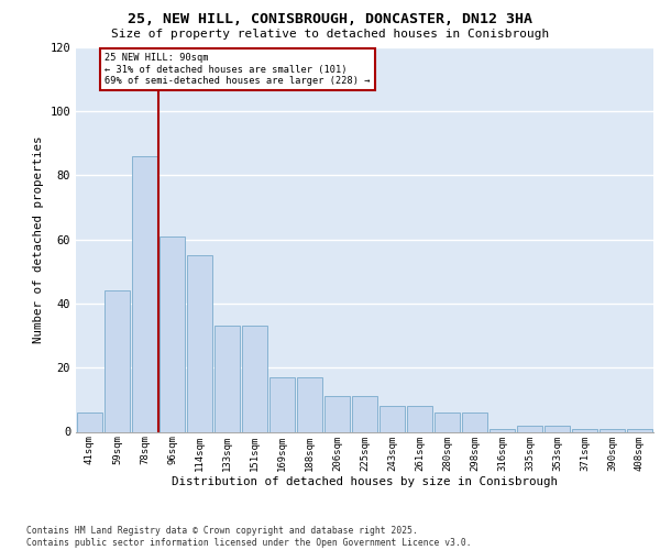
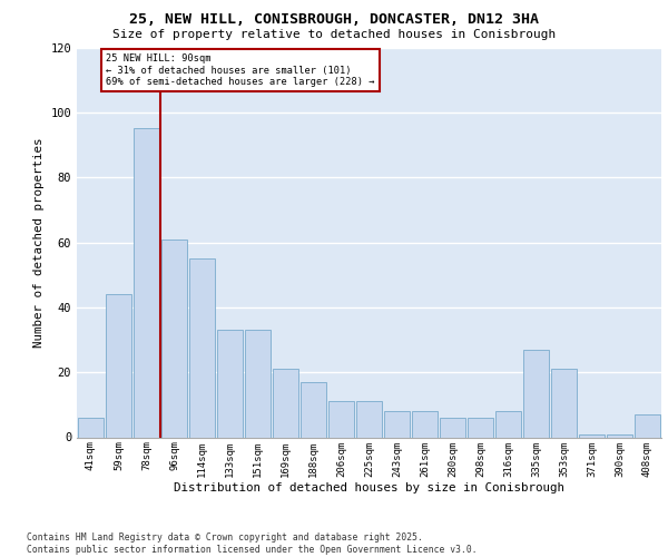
78sqm: 86 -> 95
169sqm: 17 -> 21
316sqm: 1 -> 8
335sqm: 2 -> 27
353sqm: 2 -> 21
408sqm: 1 -> 7
